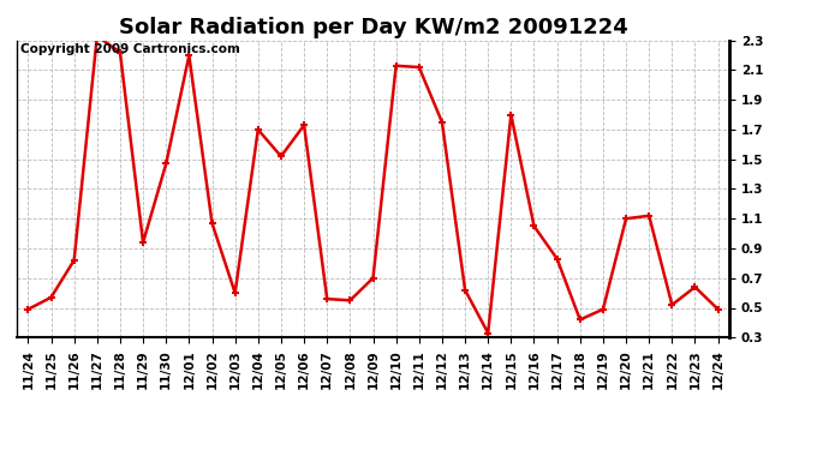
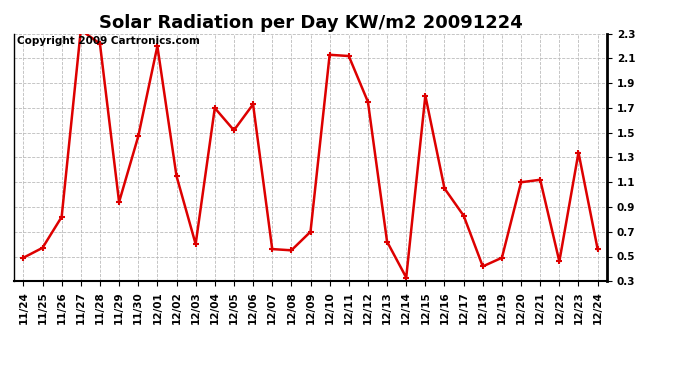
12/02: 1.07 -> 1.15
12/22: 0.52 -> 0.46
12/23: 0.64 -> 1.34
12/24: 0.49 -> 0.56
